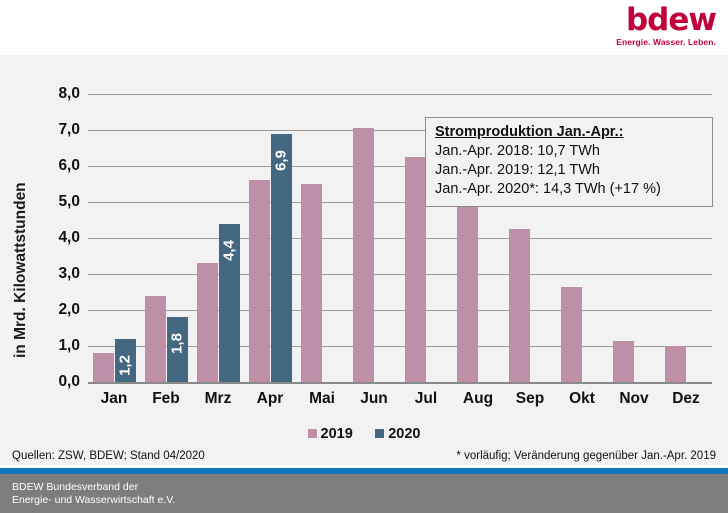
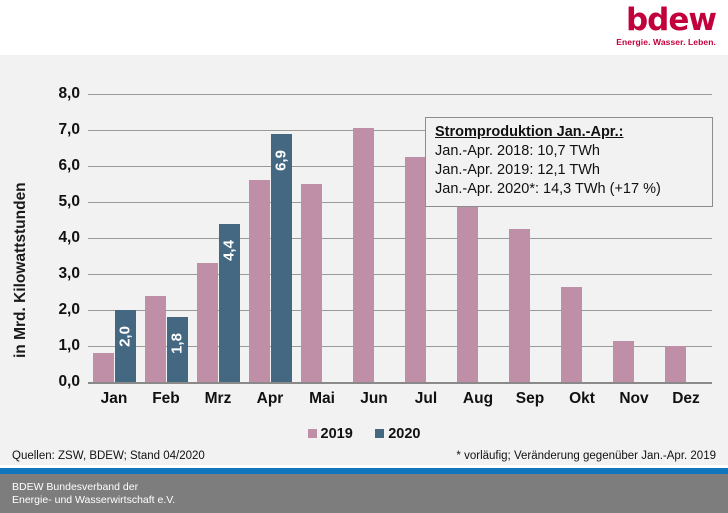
2020/Jan: 1,2 -> 2,0
